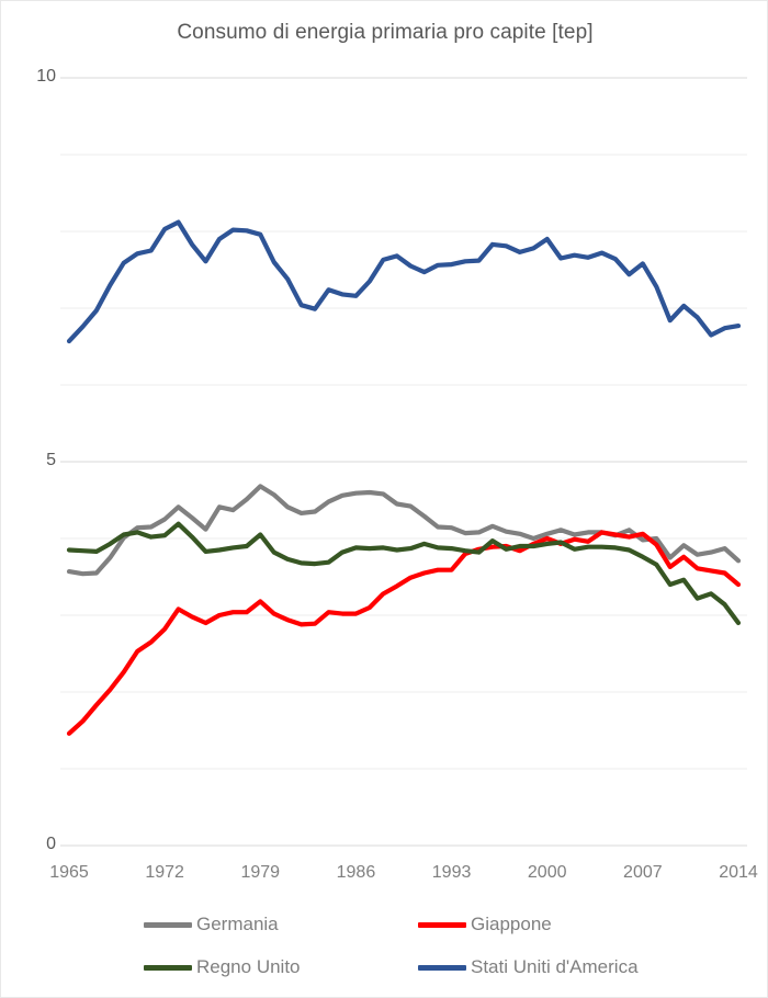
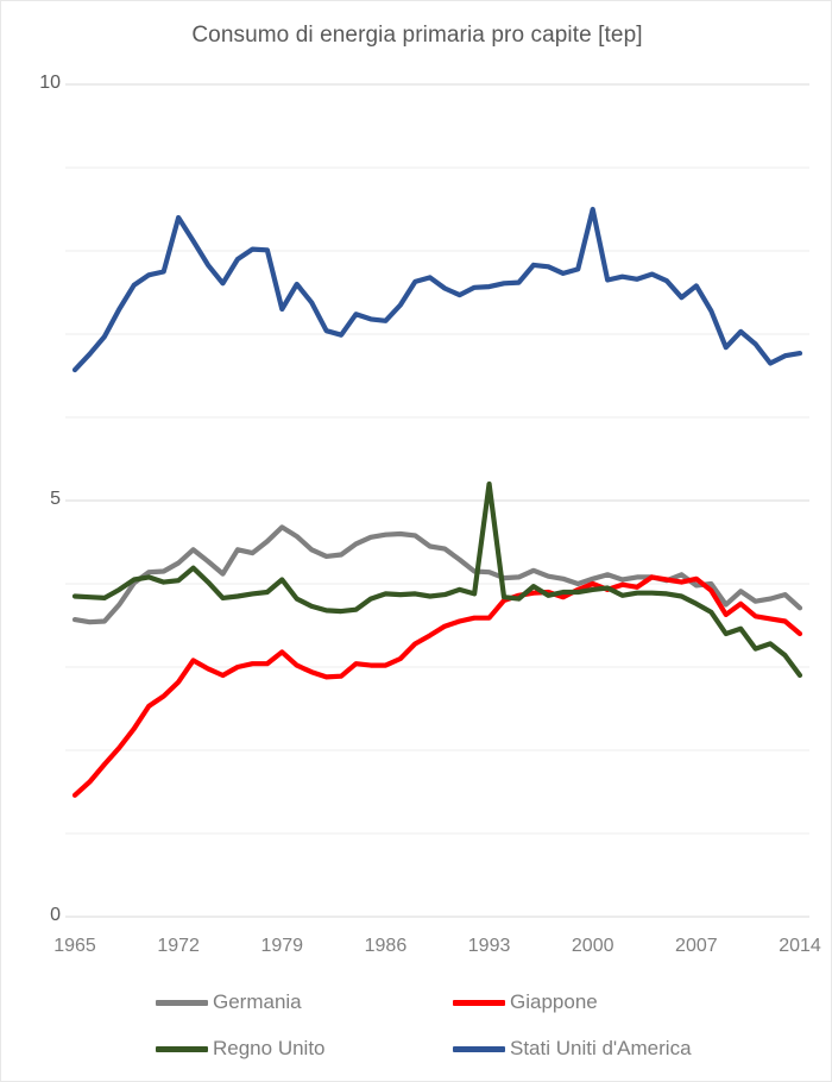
Stati Uniti d'America/1972: 8.0 -> 8.4
Stati Uniti d'America/1979: 8.0 -> 7.3
Regno Unito/1993: 3.9 -> 5.2
Stati Uniti d'America/2000: 7.9 -> 8.5
